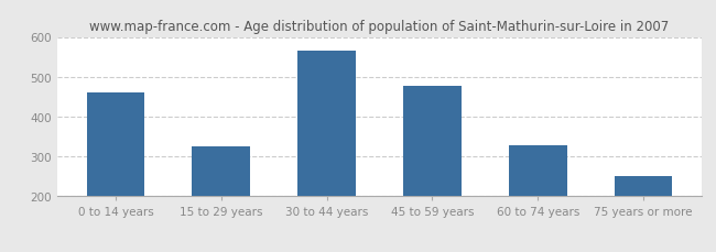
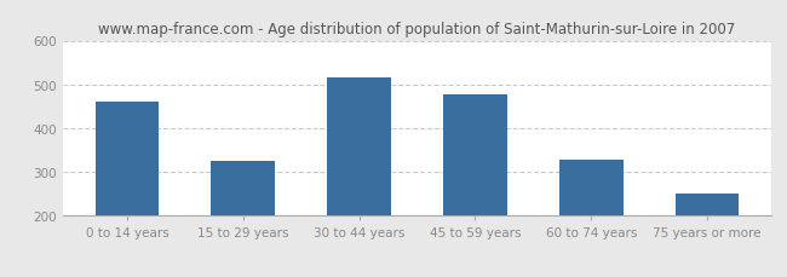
30 to 44 years: 565 -> 515
